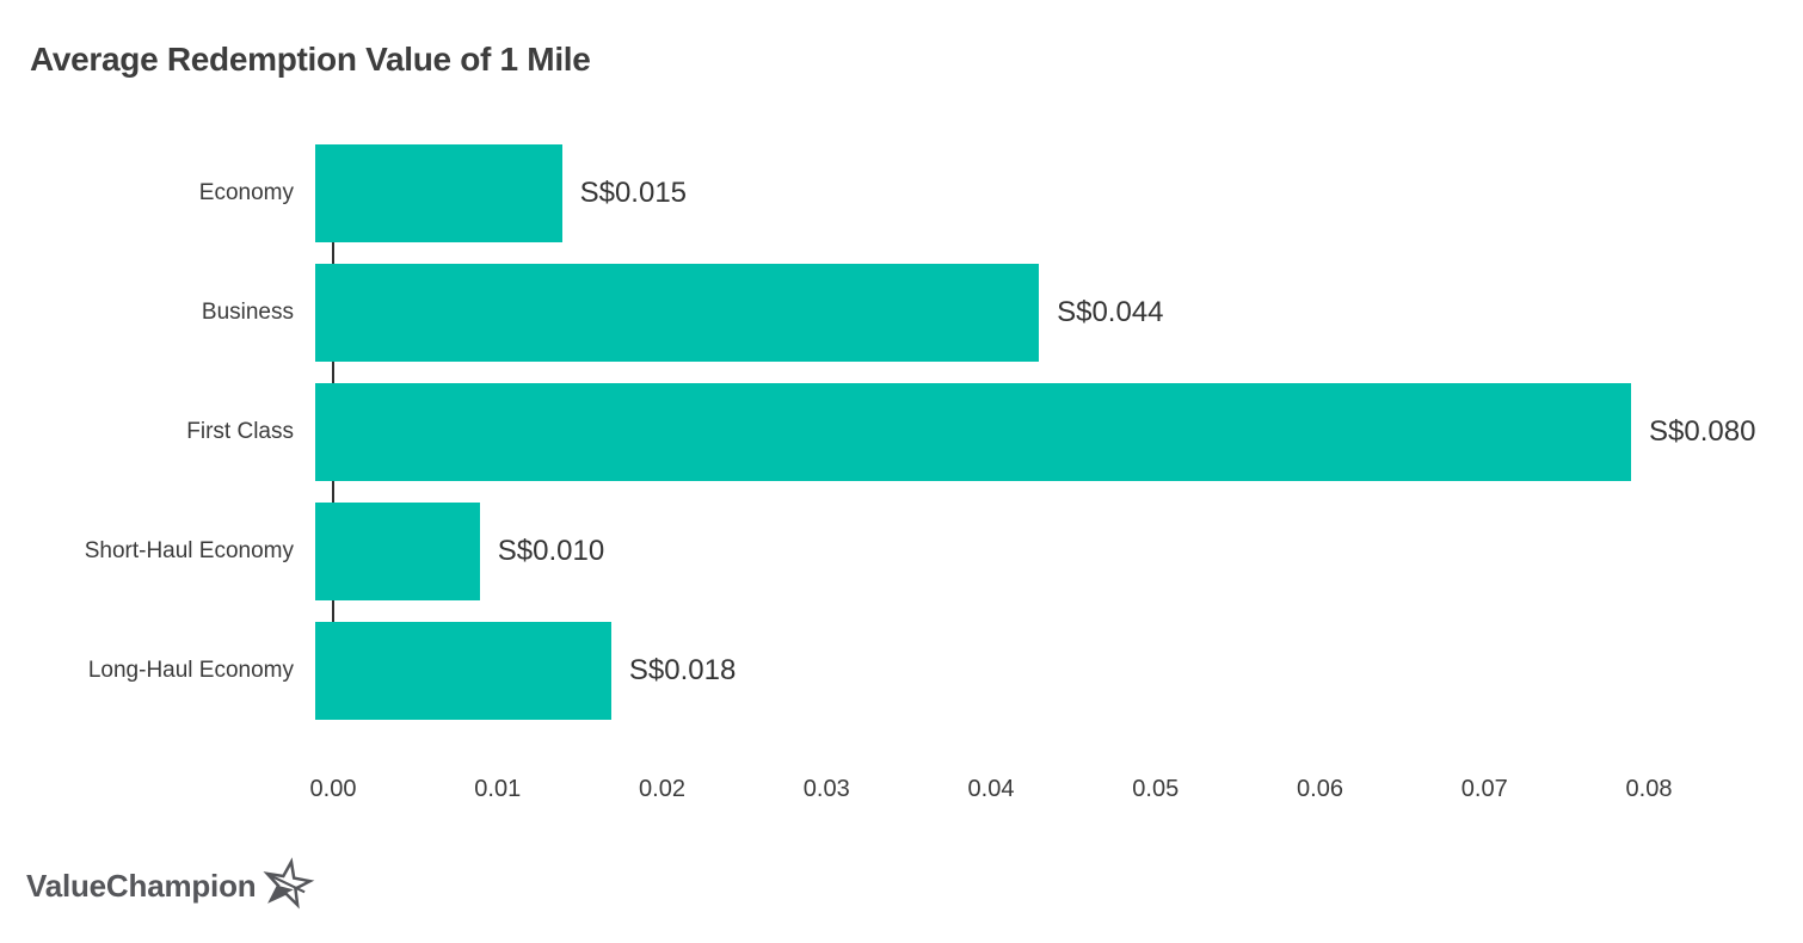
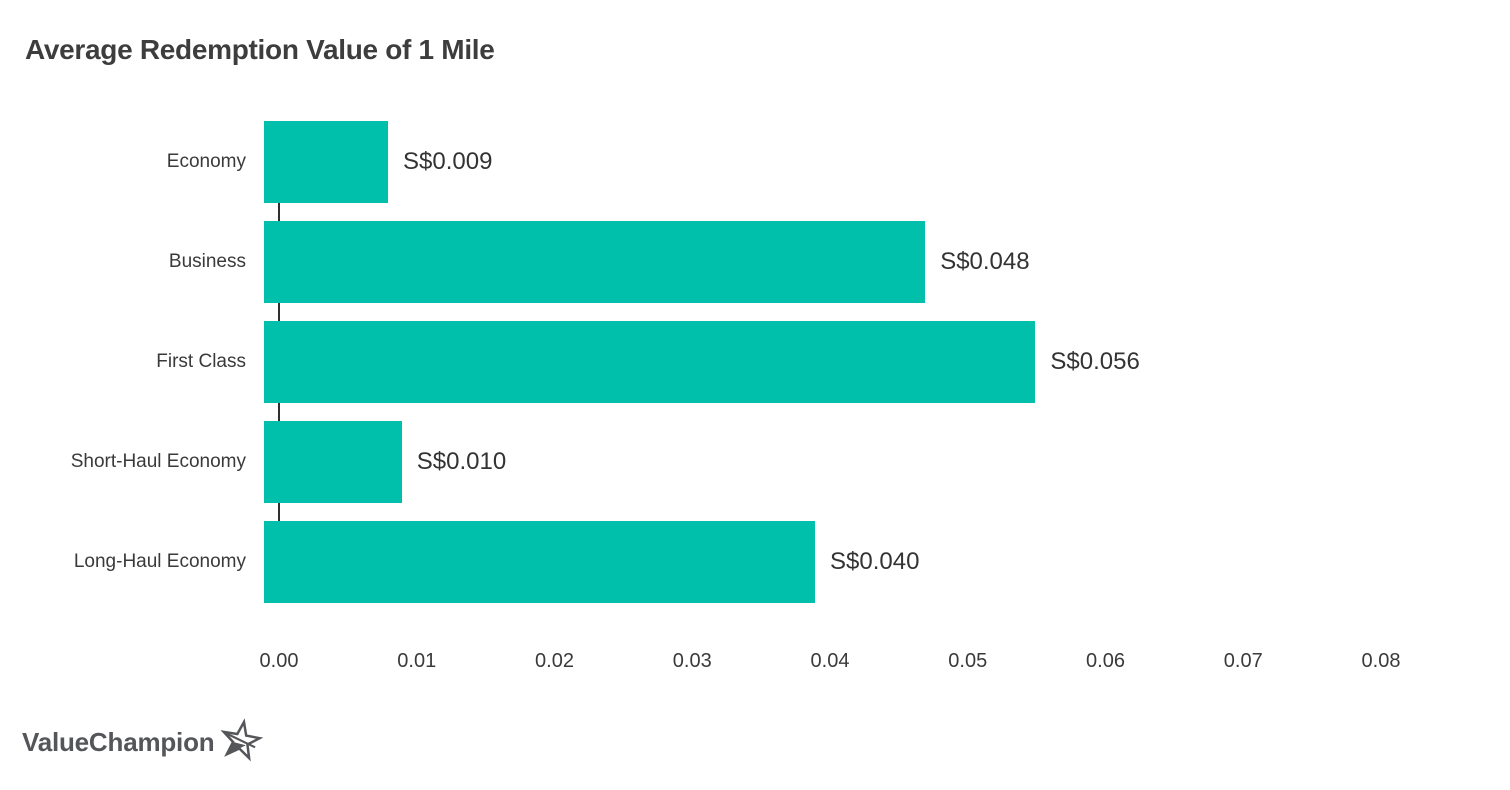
Economy: 0.015 -> 0.009
Business: 0.044 -> 0.048
First Class: 0.080 -> 0.056
Long-Haul Economy: 0.018 -> 0.040
